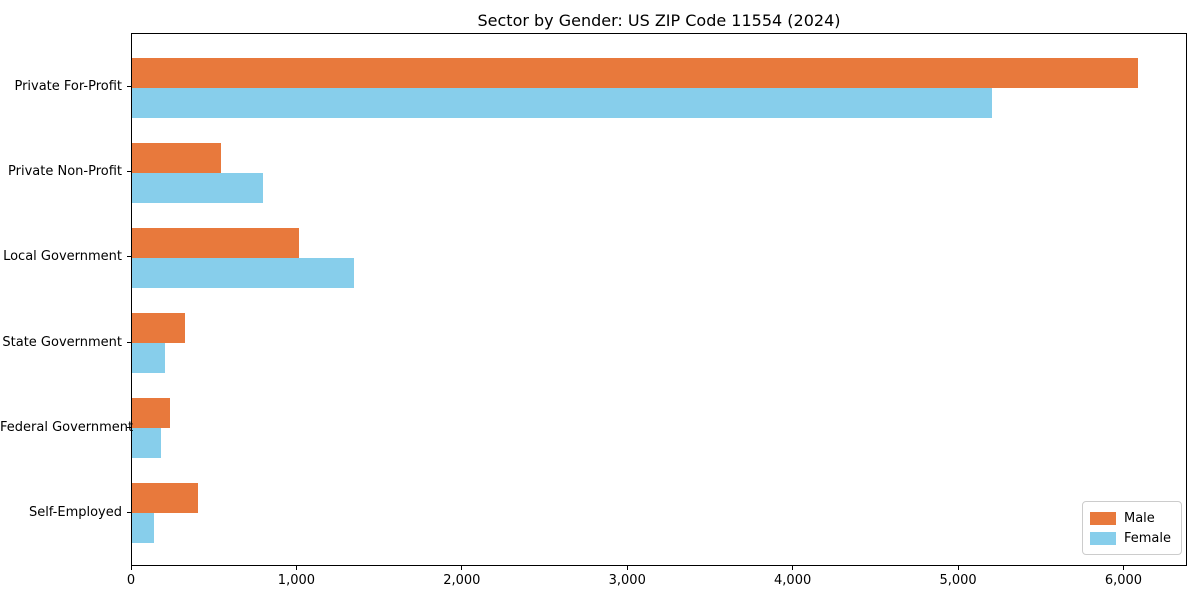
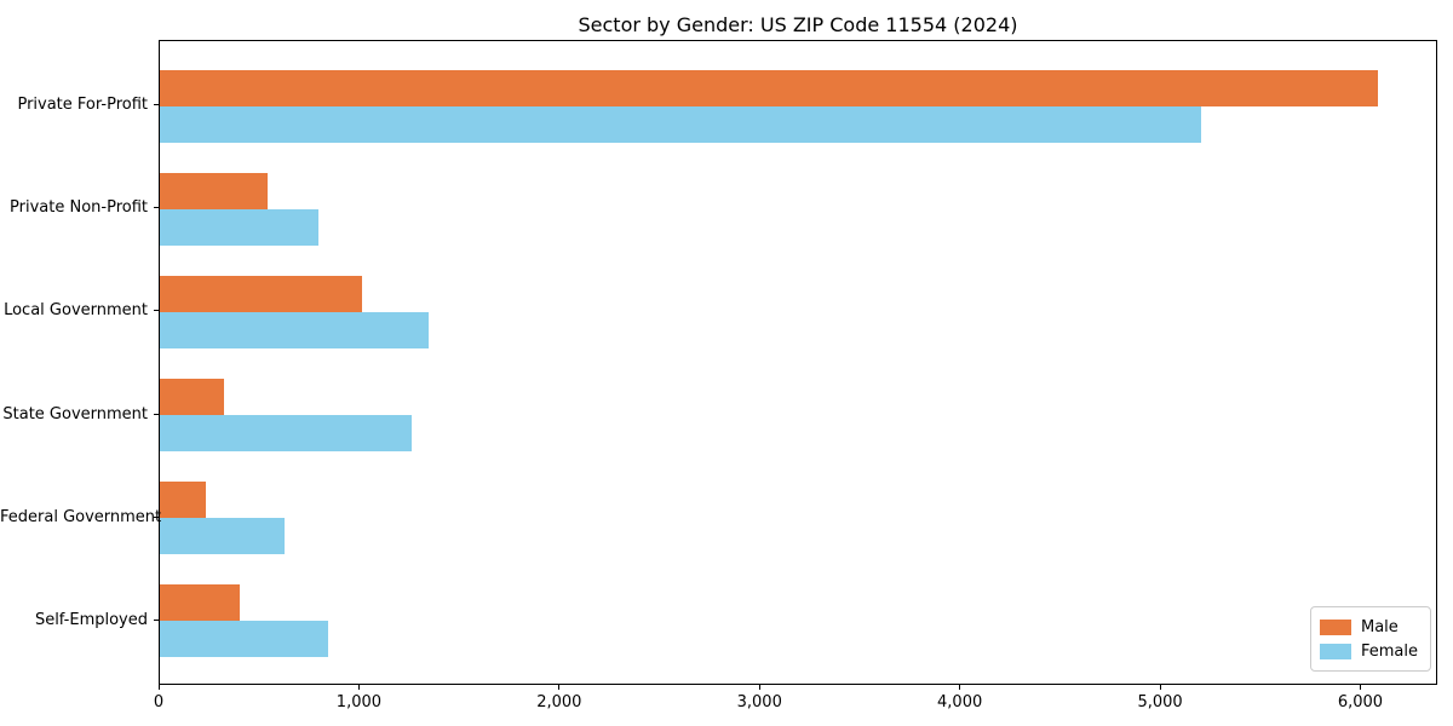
Female/State Government: 200 -> 1260
Female/Federal Government: 180 -> 620
Female/Self-Employed: 140 -> 840
